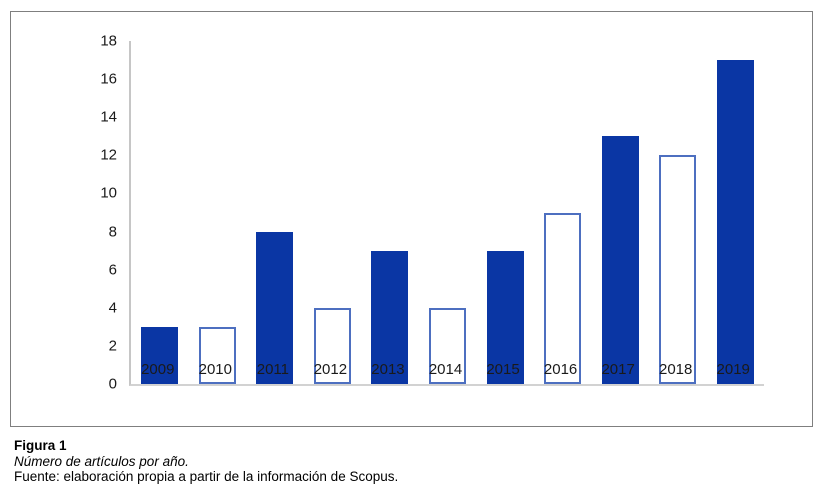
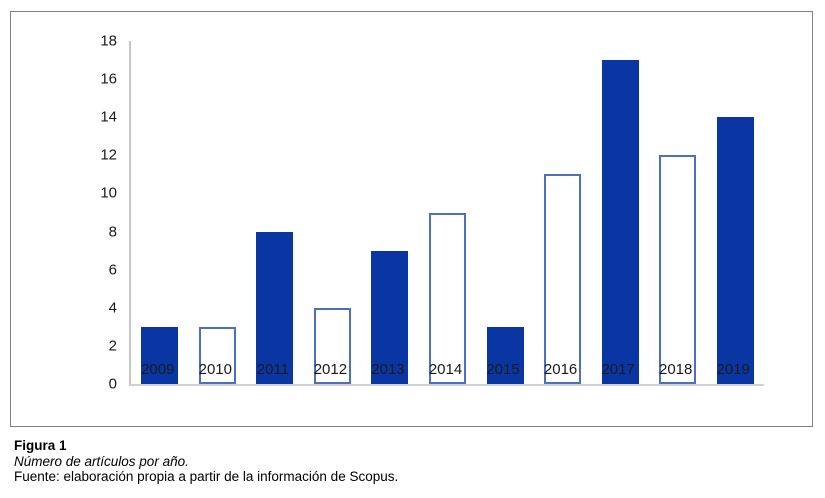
2014: 4 -> 9
2015: 7 -> 3
2016: 9 -> 11
2017: 13 -> 17
2019: 17 -> 14
